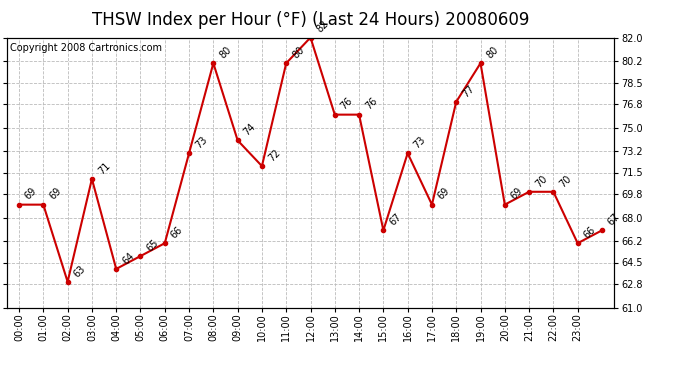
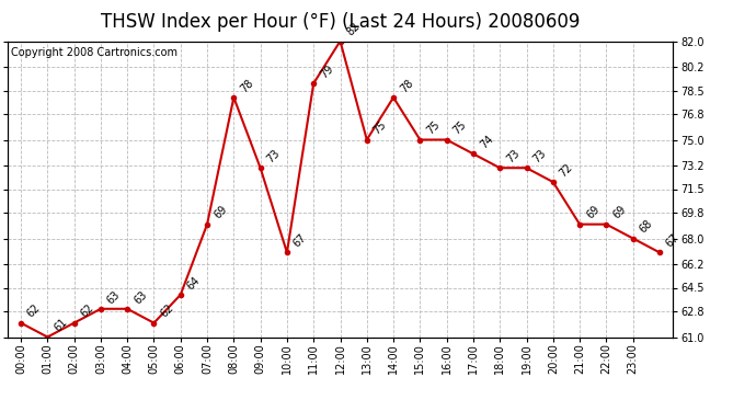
00:00: 69 -> 62
01:00: 69 -> 61
02:00: 63 -> 62
03:00: 71 -> 63
04:00: 64 -> 63
05:00: 65 -> 62
06:00: 66 -> 64
07:00: 73 -> 69
08:00: 80 -> 78
09:00: 74 -> 73
10:00: 72 -> 67
11:00: 80 -> 79
13:00: 76 -> 75
14:00: 76 -> 78
15:00: 67 -> 75
16:00: 73 -> 75
17:00: 69 -> 74
18:00: 77 -> 73
19:00: 80 -> 73
20:00: 69 -> 72
21:00: 70 -> 69
22:00: 70 -> 69
23:00: 66 -> 68
